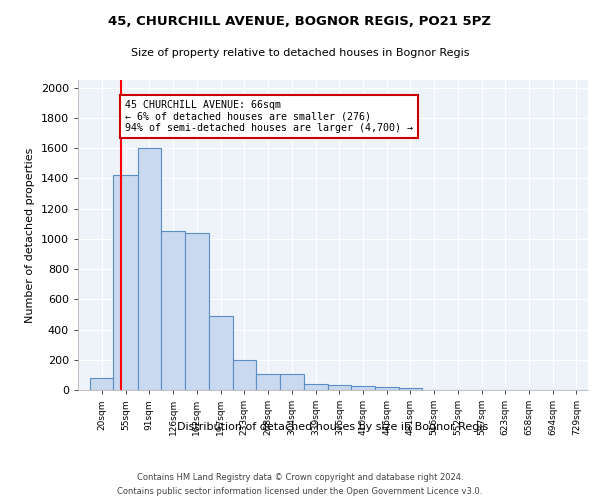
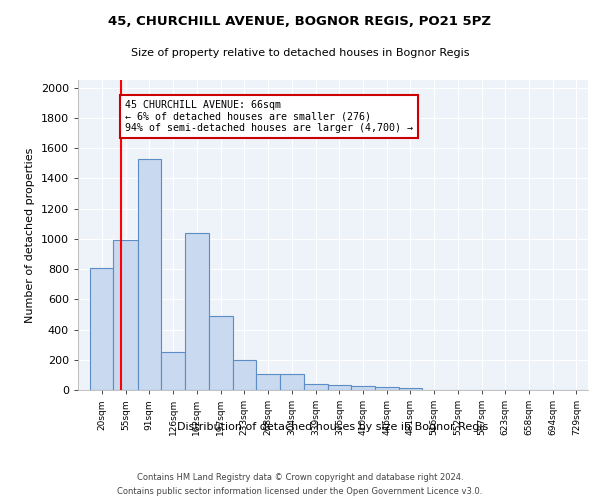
20sqm: 80 -> 810
55sqm: 1420 -> 990
91sqm: 1600 -> 1530
126sqm: 1050 -> 250
